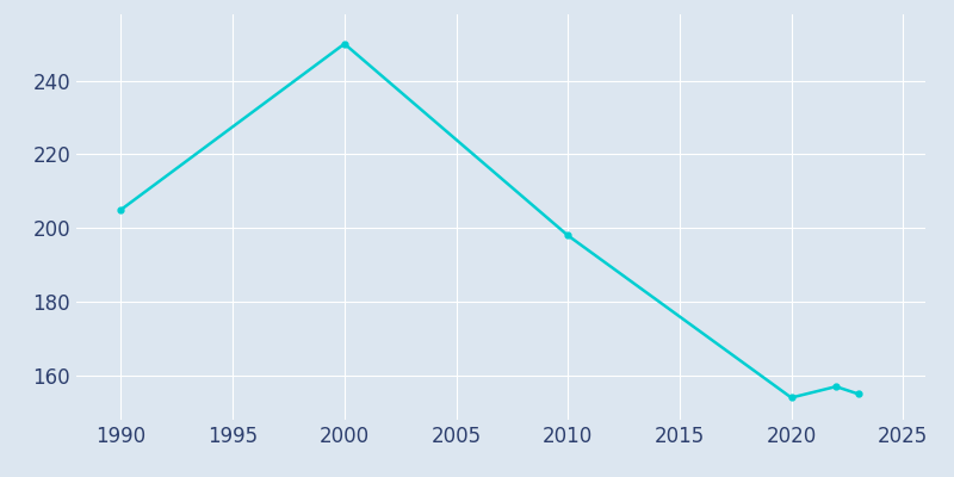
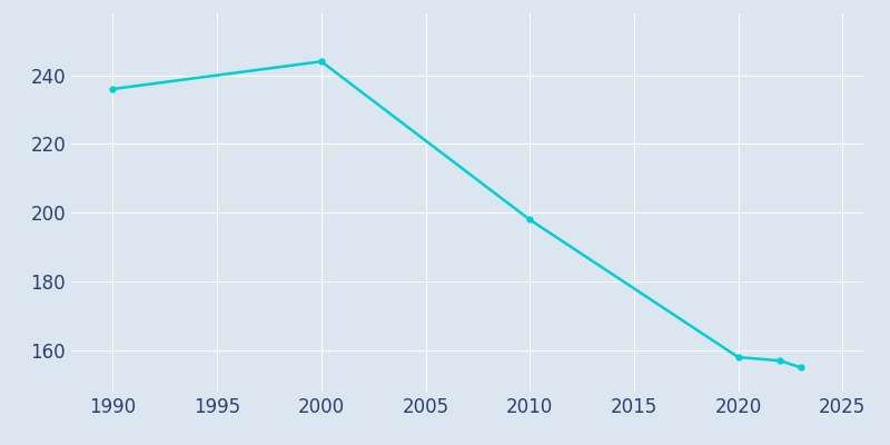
1990: 205 -> 236
2000: 250 -> 244
2020: 154 -> 158
